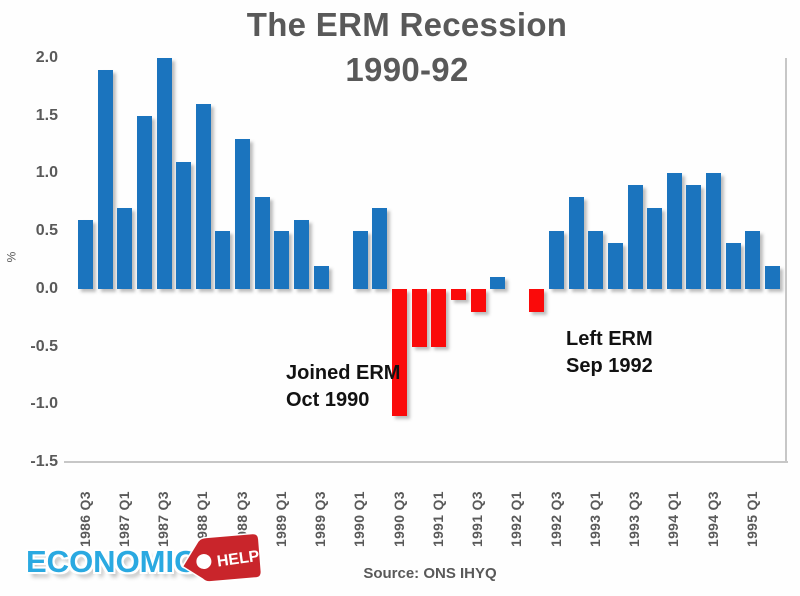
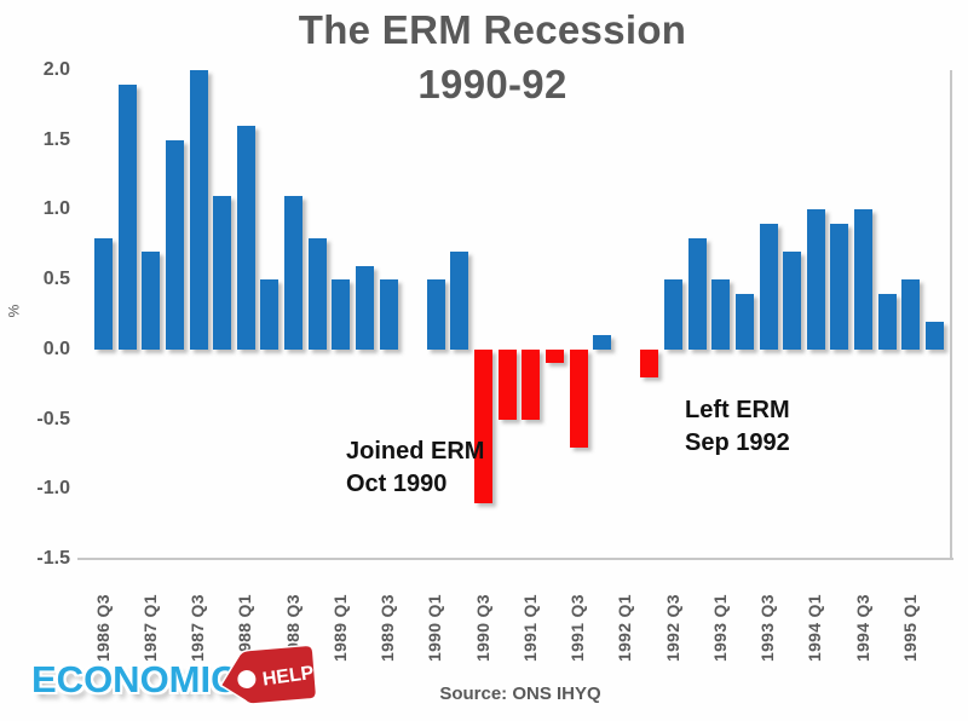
1986 Q3: 0.6 -> 0.8
1988 Q3: 1.3 -> 1.1
1989 Q3: 0.2 -> 0.5
1991 Q3: -0.2 -> -0.7
